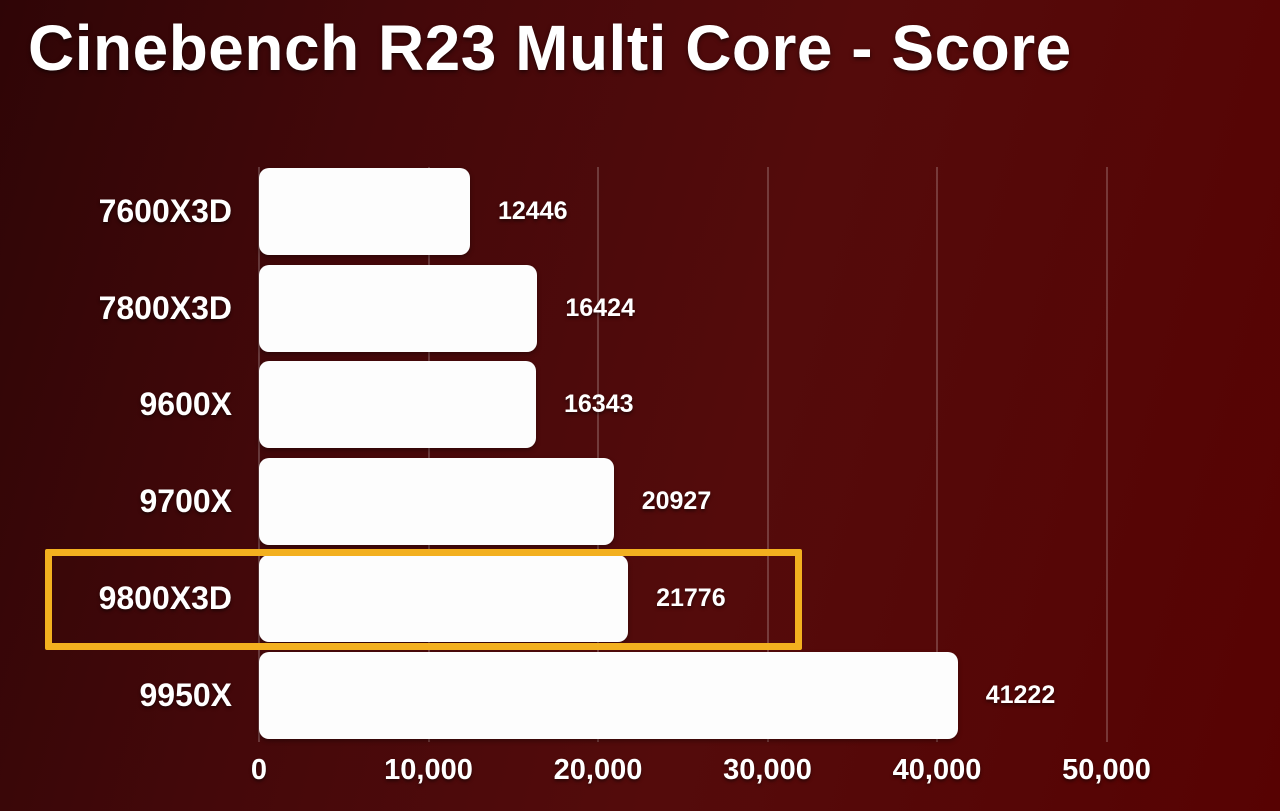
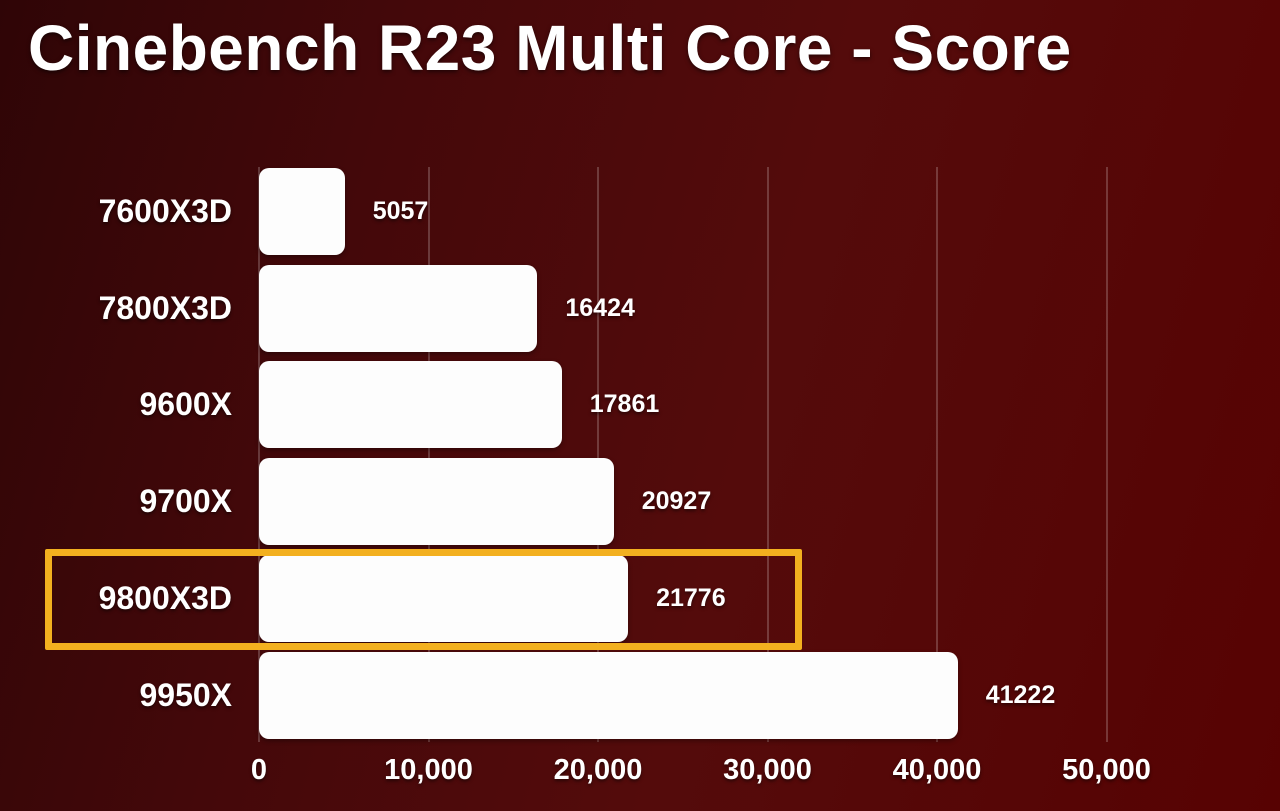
7600X3D: 12446 -> 5057
9600X: 16343 -> 17861
